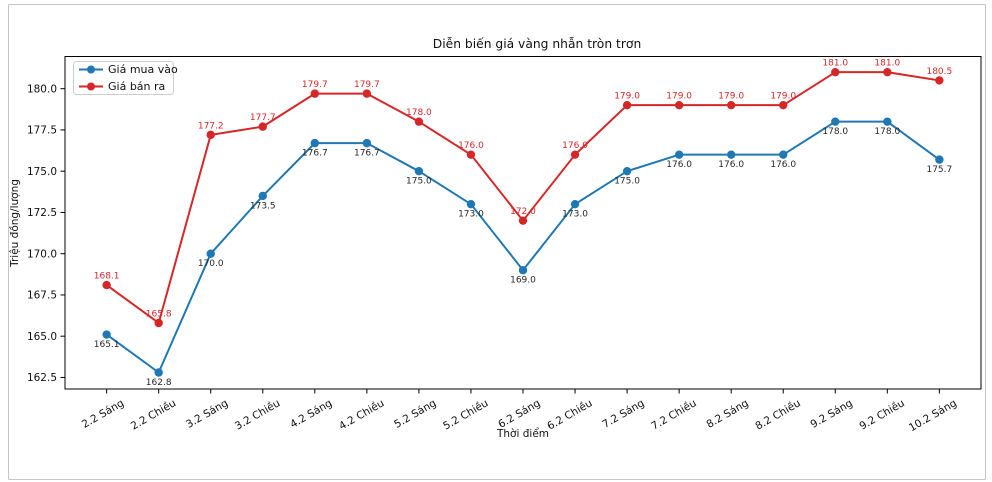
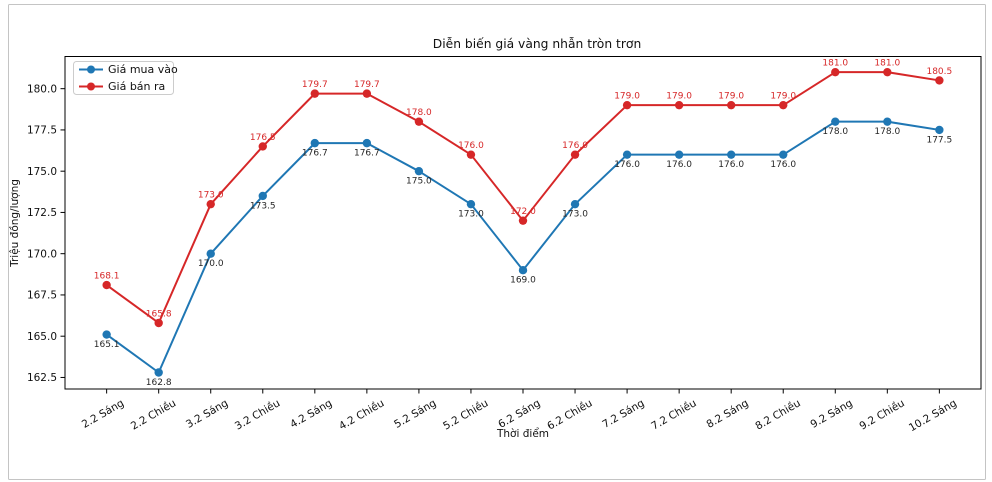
Giá bán ra/3.2 Sáng: 177.2 -> 173.0
Giá bán ra/3.2 Chiều: 177.7 -> 176.5
Giá mua vào/7.2 Sáng: 175.0 -> 176.0
Giá mua vào/10.2 Sáng: 175.7 -> 177.5
